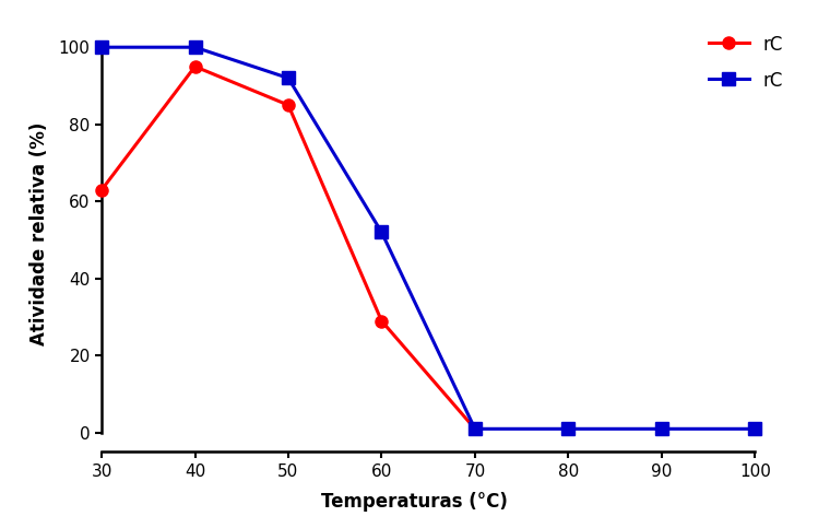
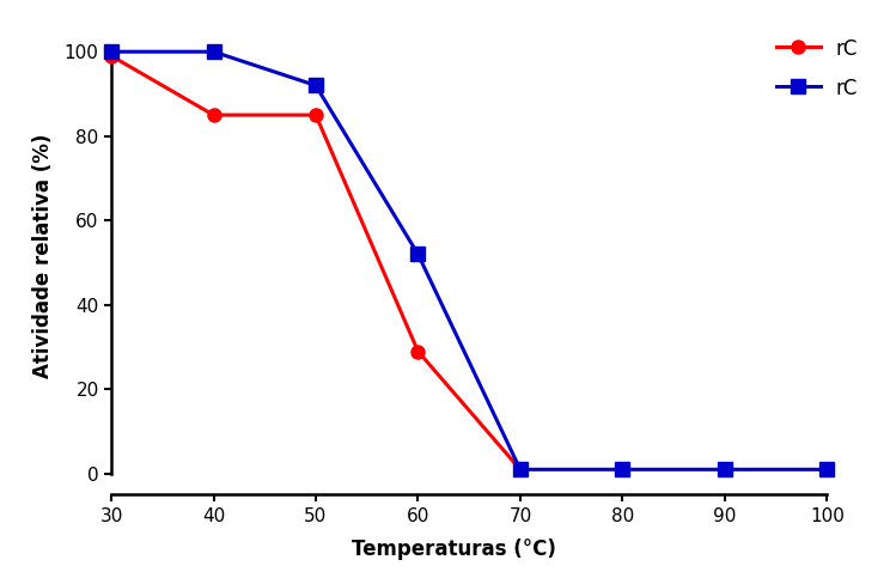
rC/30: 63 -> 99
rC/40: 95 -> 85
